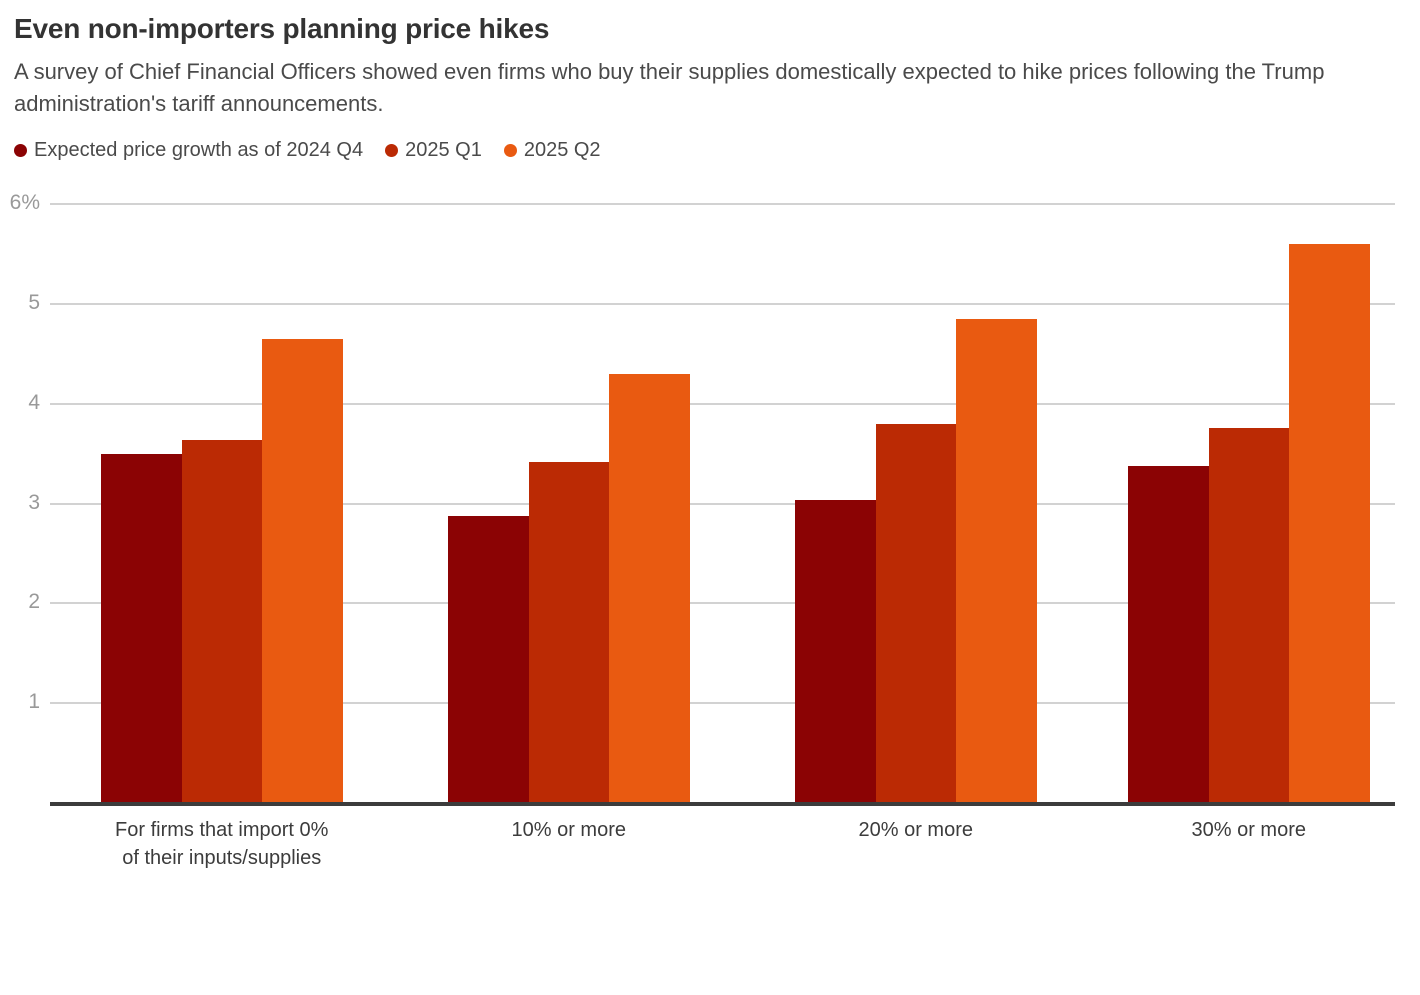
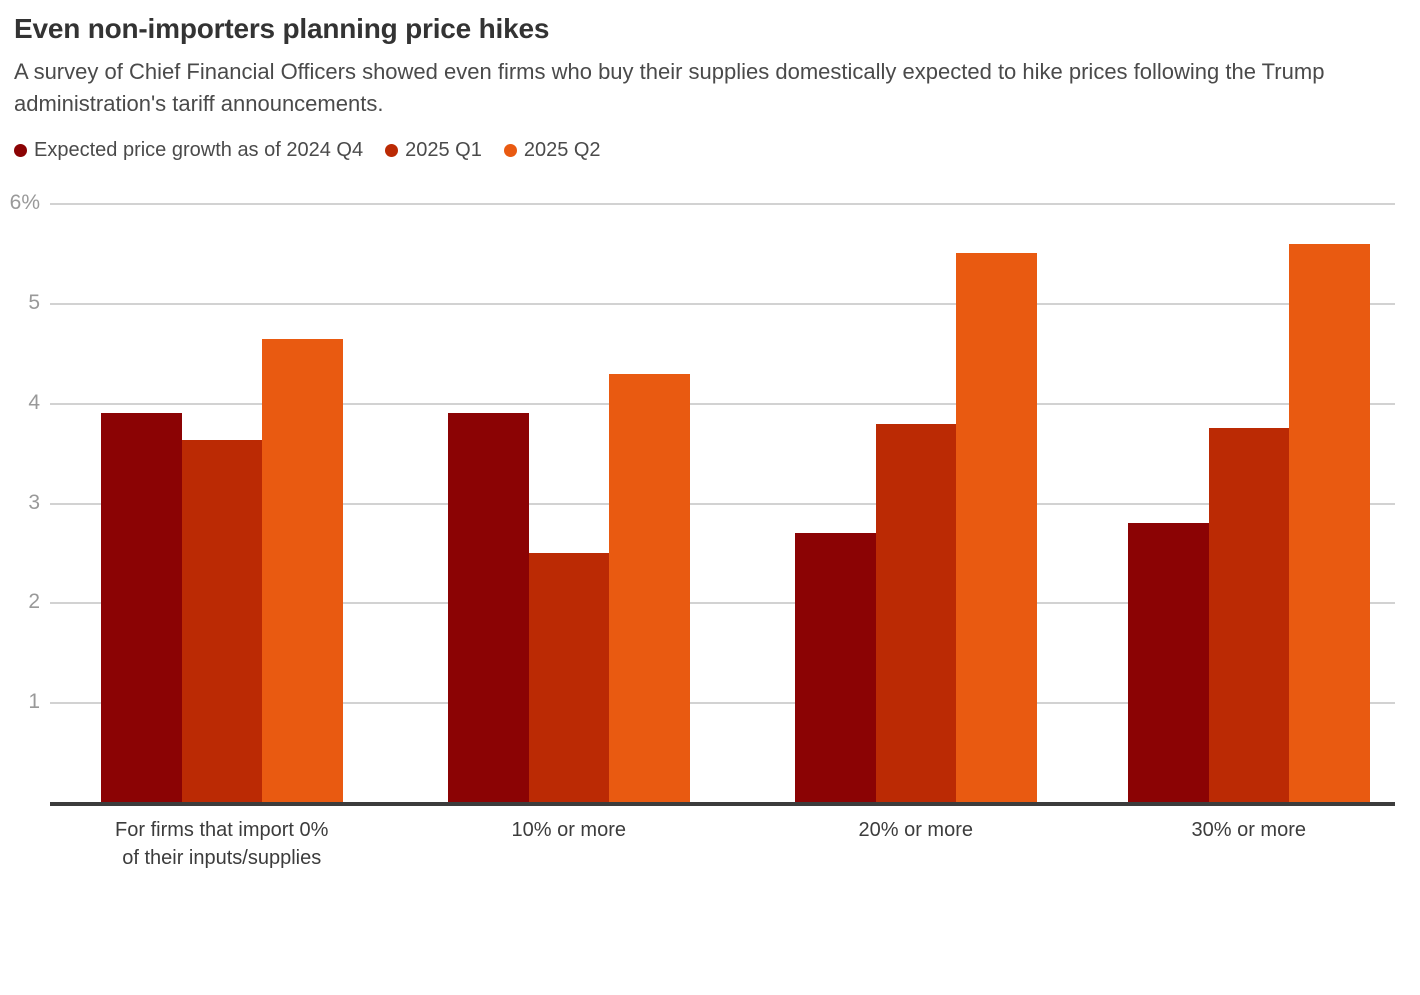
Expected price growth as of 2024 Q4/For firms that import 0% of their inputs/supplies: 3.5% -> 3.9%
Expected price growth as of 2024 Q4/10% or more: 2.9% -> 3.9%
2025 Q1/10% or more: 3.4% -> 2.5%
Expected price growth as of 2024 Q4/20% or more: 3.0% -> 2.7%
2025 Q2/20% or more: 4.8% -> 5.5%
Expected price growth as of 2024 Q4/30% or more: 3.4% -> 2.8%
